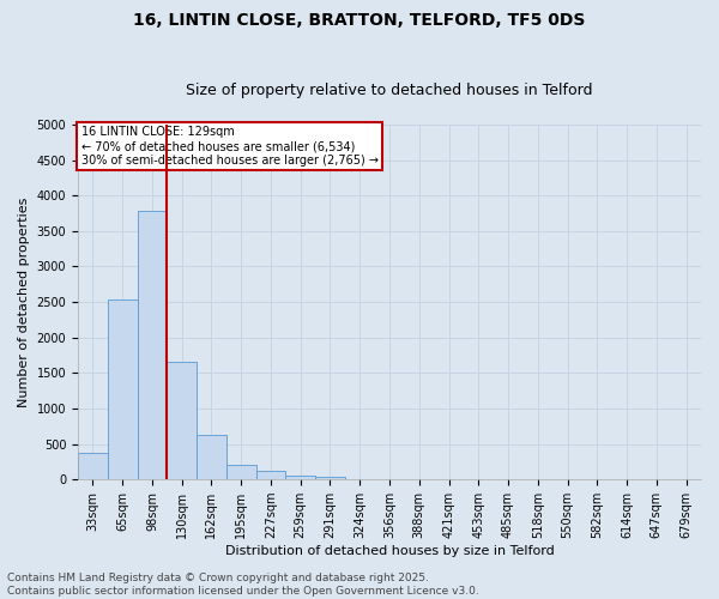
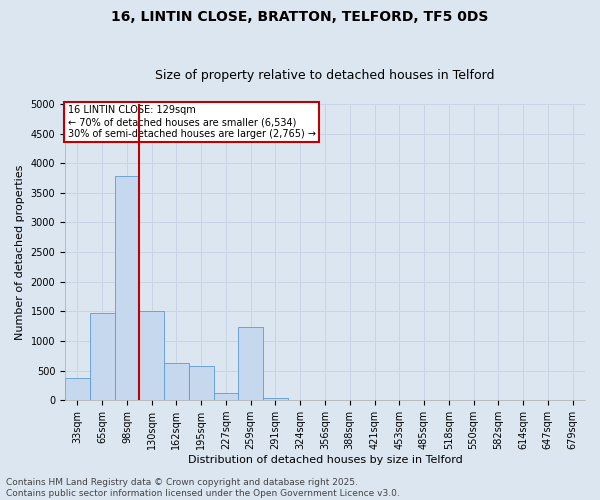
65sqm: 2530 -> 1480
130sqm: 1650 -> 1500
195sqm: 200 -> 580
259sqm: 50 -> 1240
